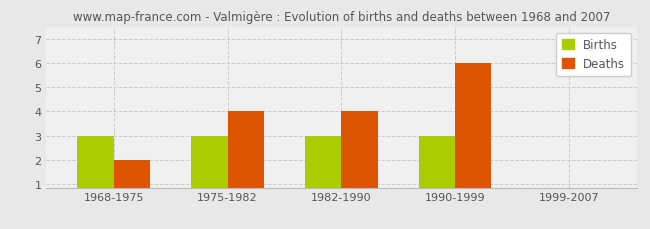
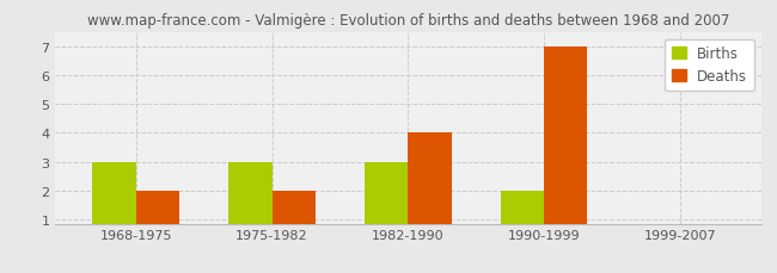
Deaths/1975-1982: 4.00 -> 2.00
Births/1990-1999: 3.00 -> 2.00
Deaths/1990-1999: 6.00 -> 7.00
